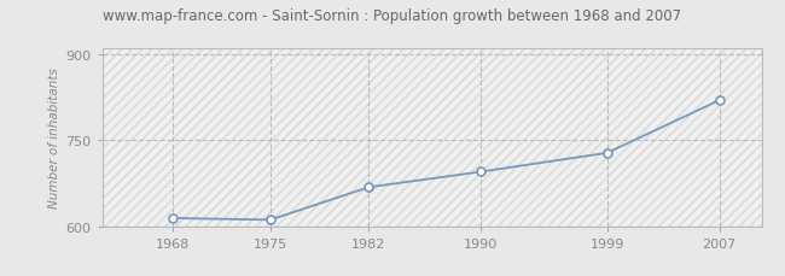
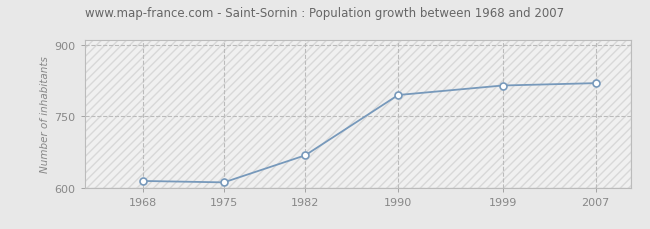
1990: 695 -> 795
1999: 728 -> 815
